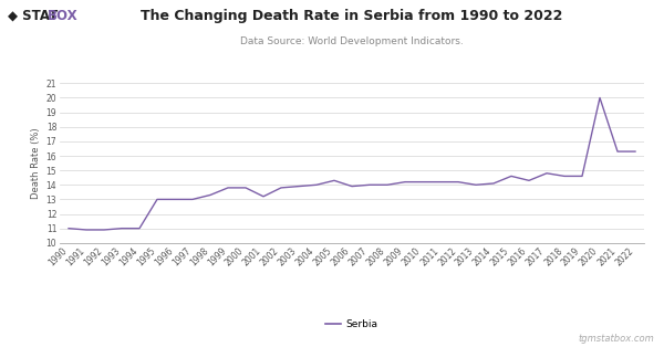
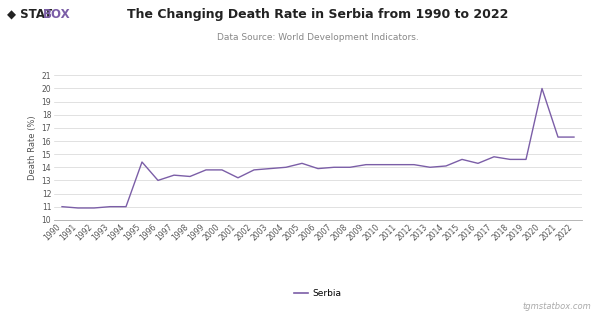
1995: 13.0 -> 14.4
1997: 13.0 -> 13.4
